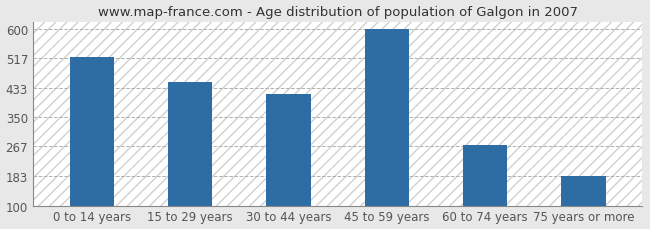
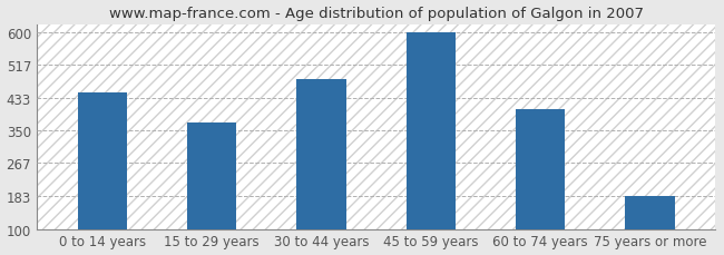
0 to 14 years: 520 -> 447
15 to 29 years: 450 -> 370
30 to 44 years: 415 -> 480
60 to 74 years: 270 -> 405
